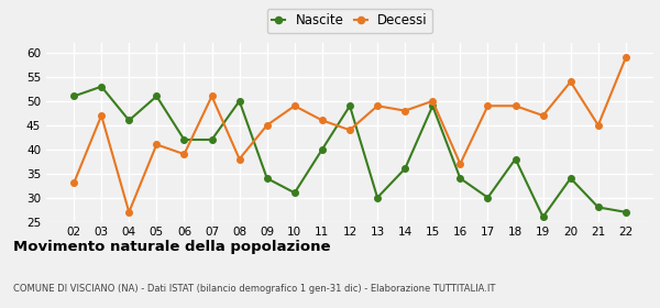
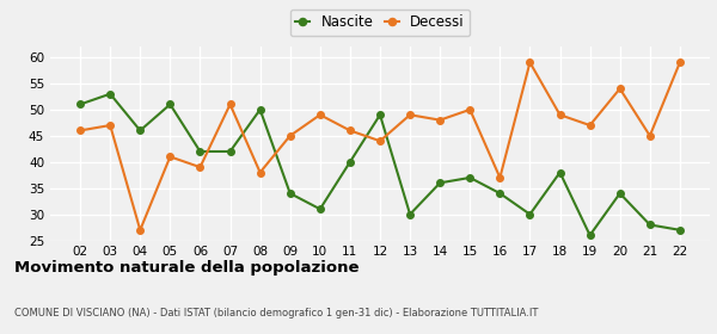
Decessi/02: 33 -> 46
Nascite/15: 49 -> 37
Decessi/17: 49 -> 59
